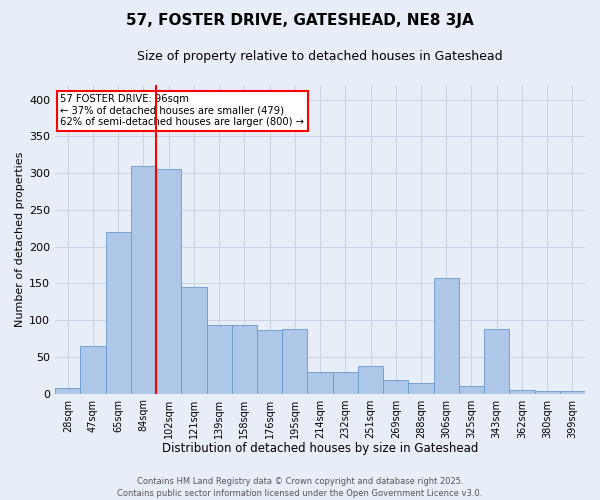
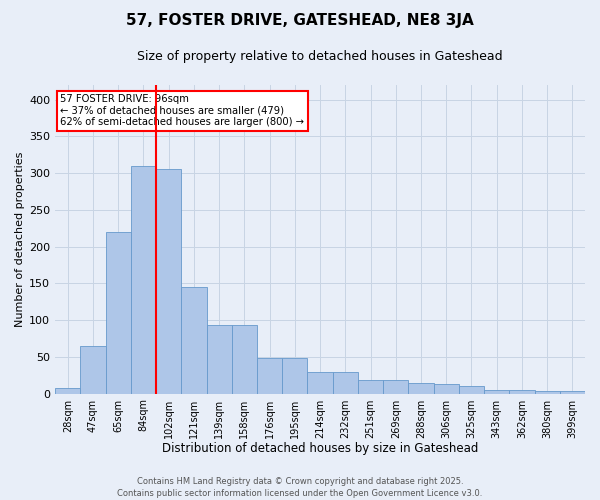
176sqm: 86 -> 48
195sqm: 88 -> 48
251sqm: 38 -> 19
306sqm: 158 -> 13
343sqm: 88 -> 5
